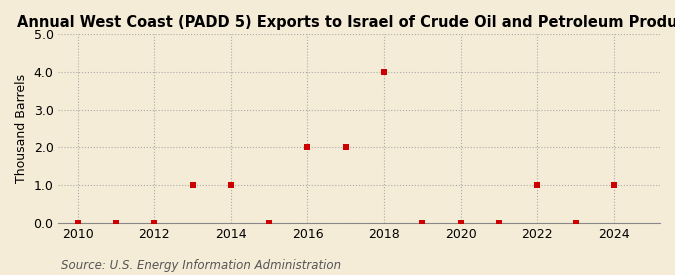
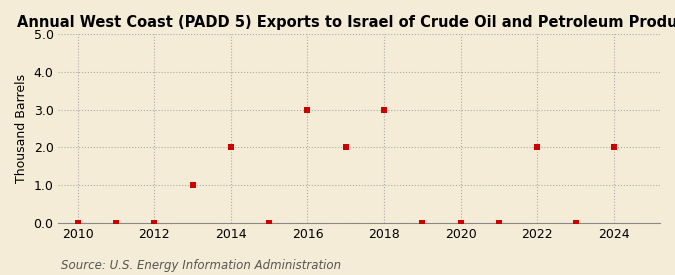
2014: 1 -> 2
2016: 2 -> 3
2018: 4 -> 3
2022: 1 -> 2
2024: 1 -> 2
